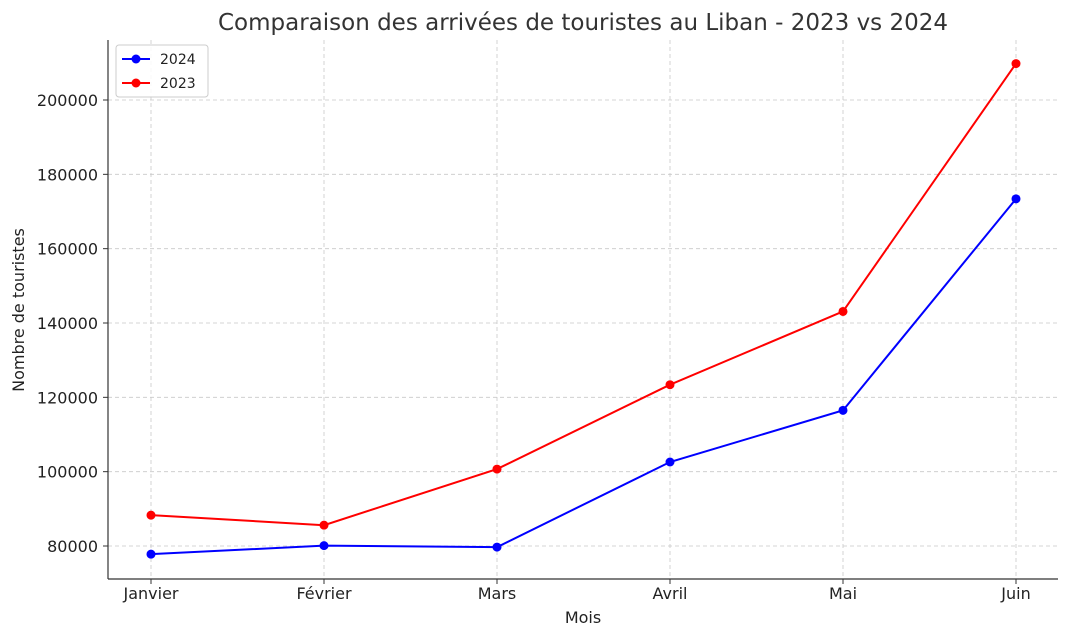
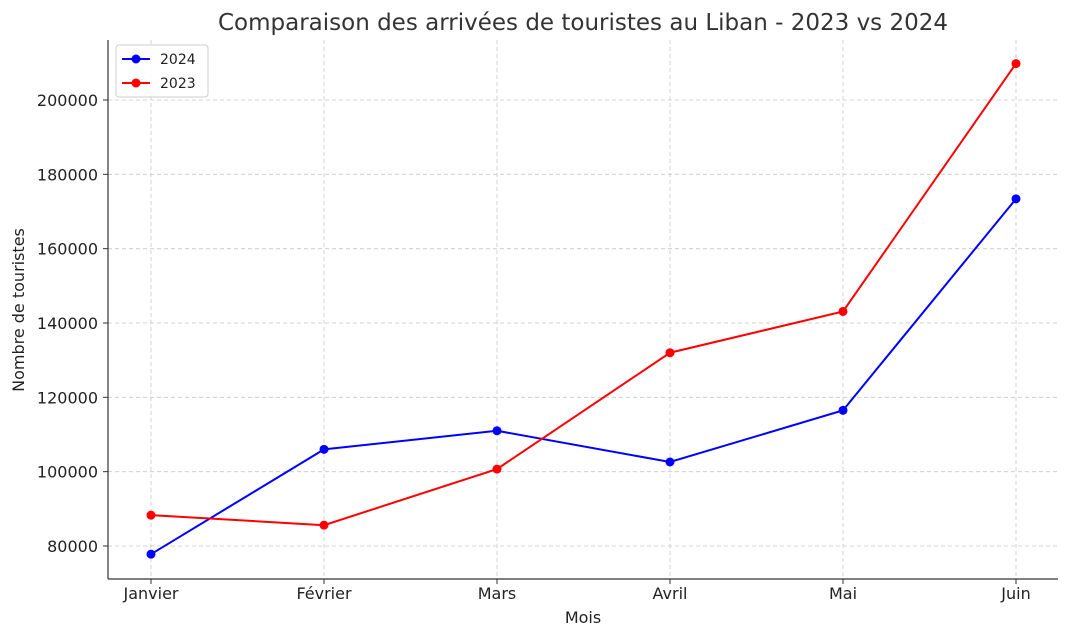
2024/Février: 80000 -> 106000
2024/Mars: 80000 -> 111000
2023/Avril: 123000 -> 132000
